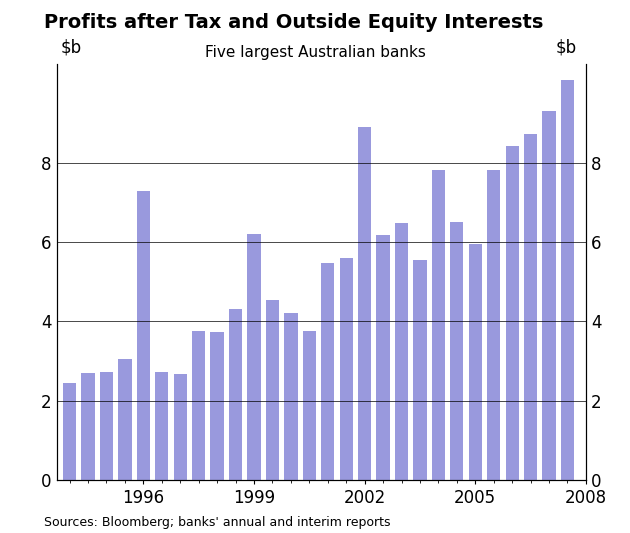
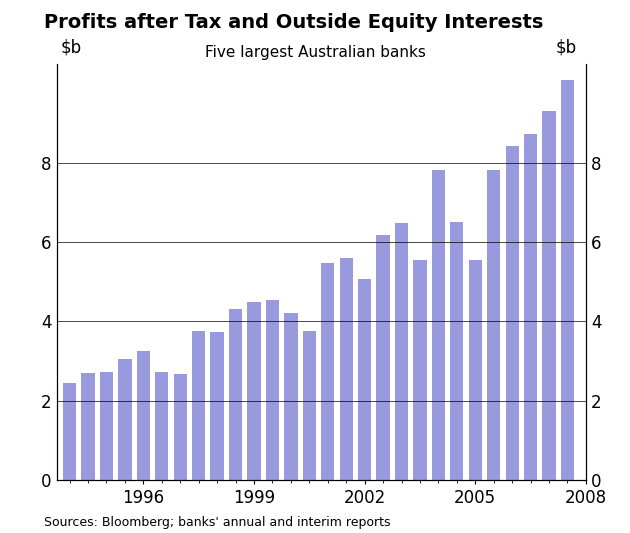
1996: 7.30 -> 3.25
1999: 6.20 -> 4.48
2002: 8.90 -> 5.07
2005: 5.95 -> 5.55
